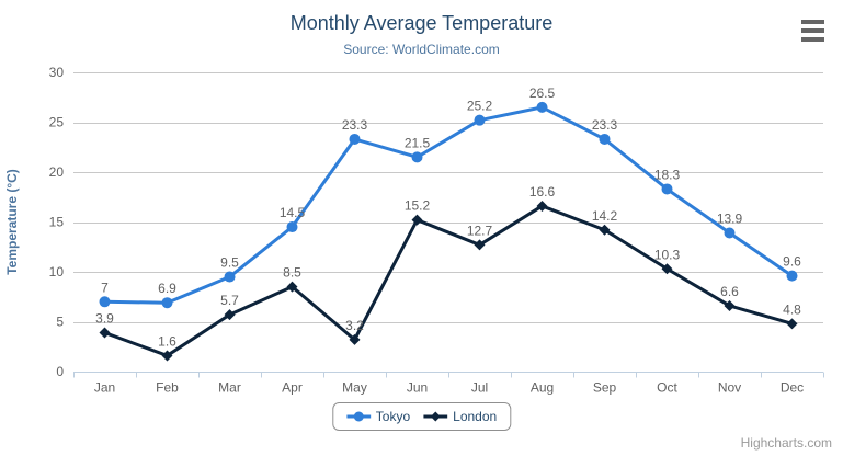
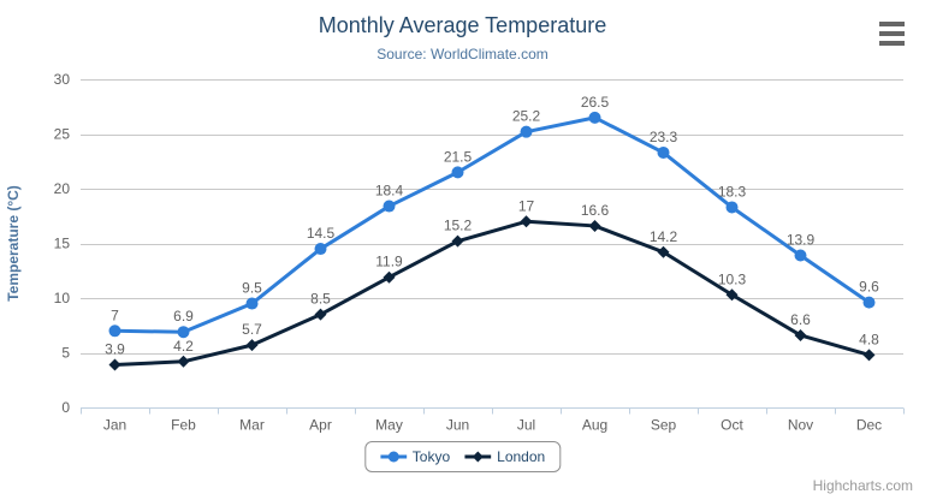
London/Feb: 1.6 -> 4.2
Tokyo/May: 23.3 -> 18.4
London/May: 3.2 -> 11.9
London/Jul: 12.7 -> 17
